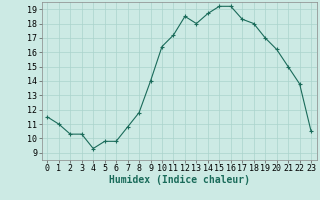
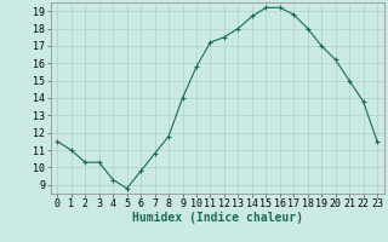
5: 9.8 -> 8.8
10: 16.4 -> 15.8
12: 18.5 -> 17.5
17: 18.3 -> 18.8
23: 10.5 -> 11.5
